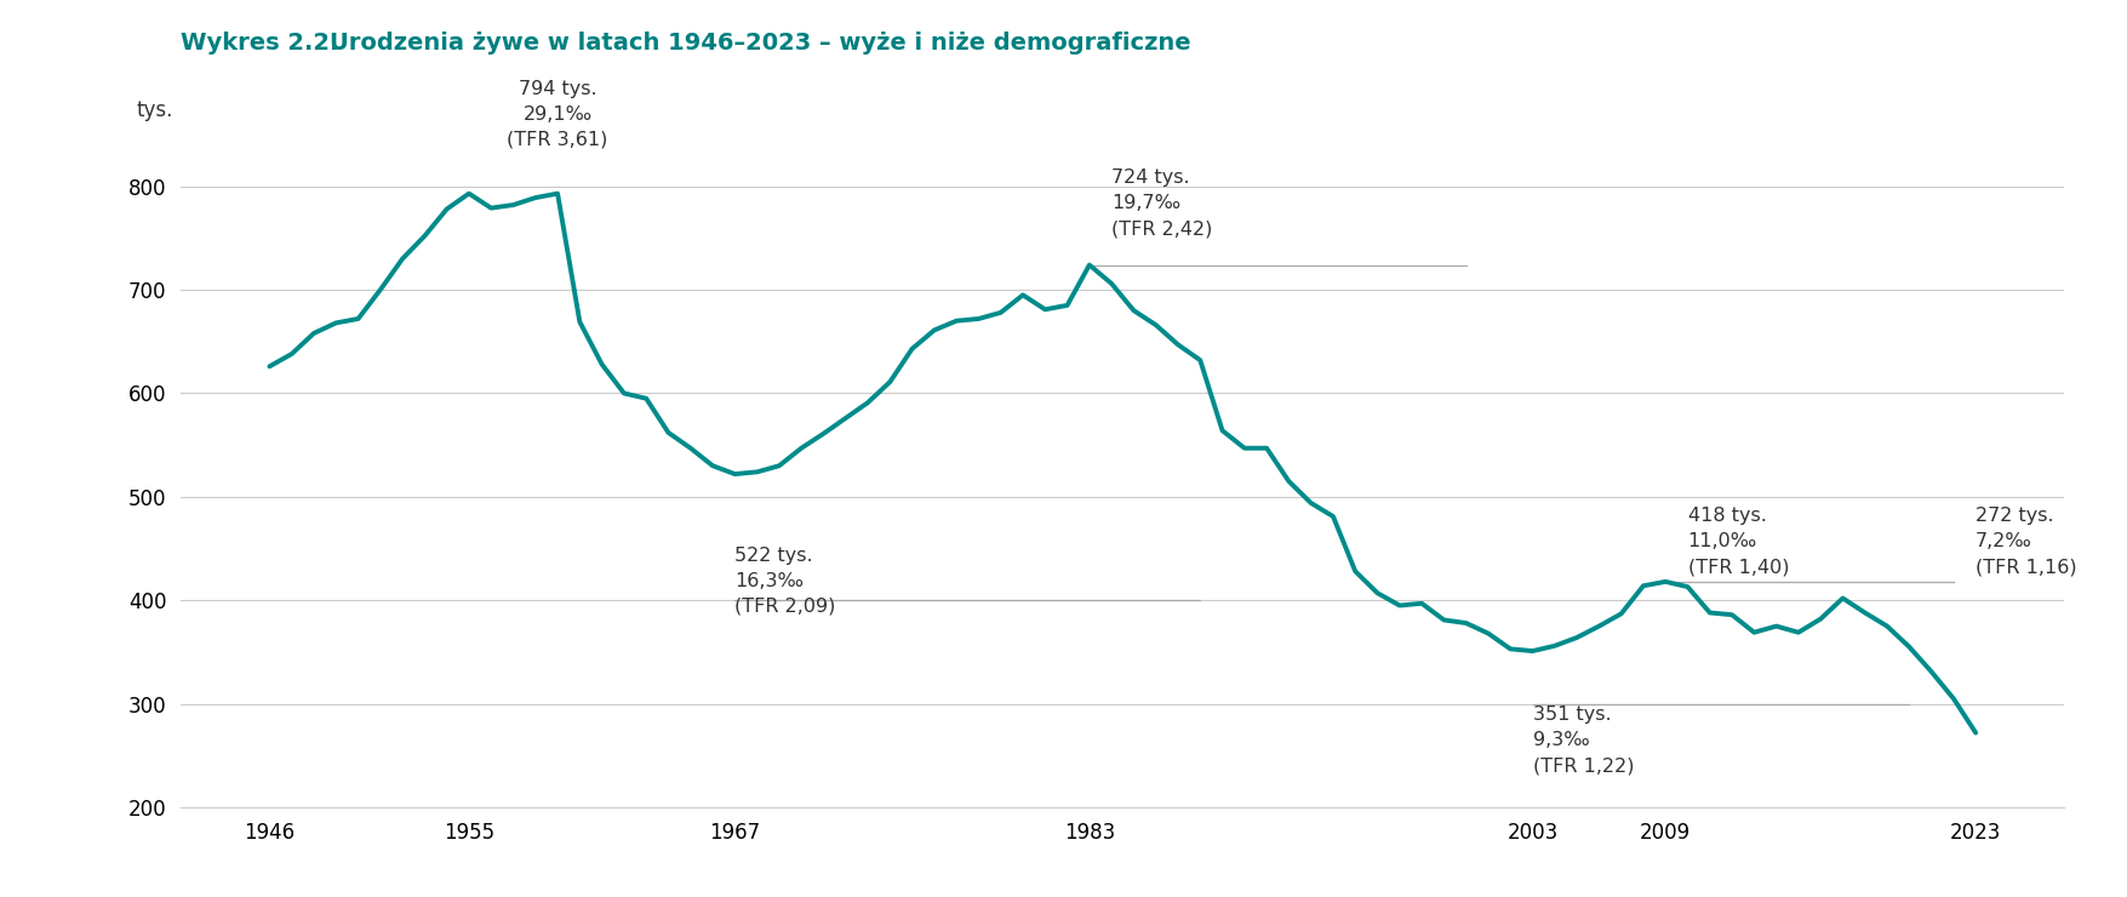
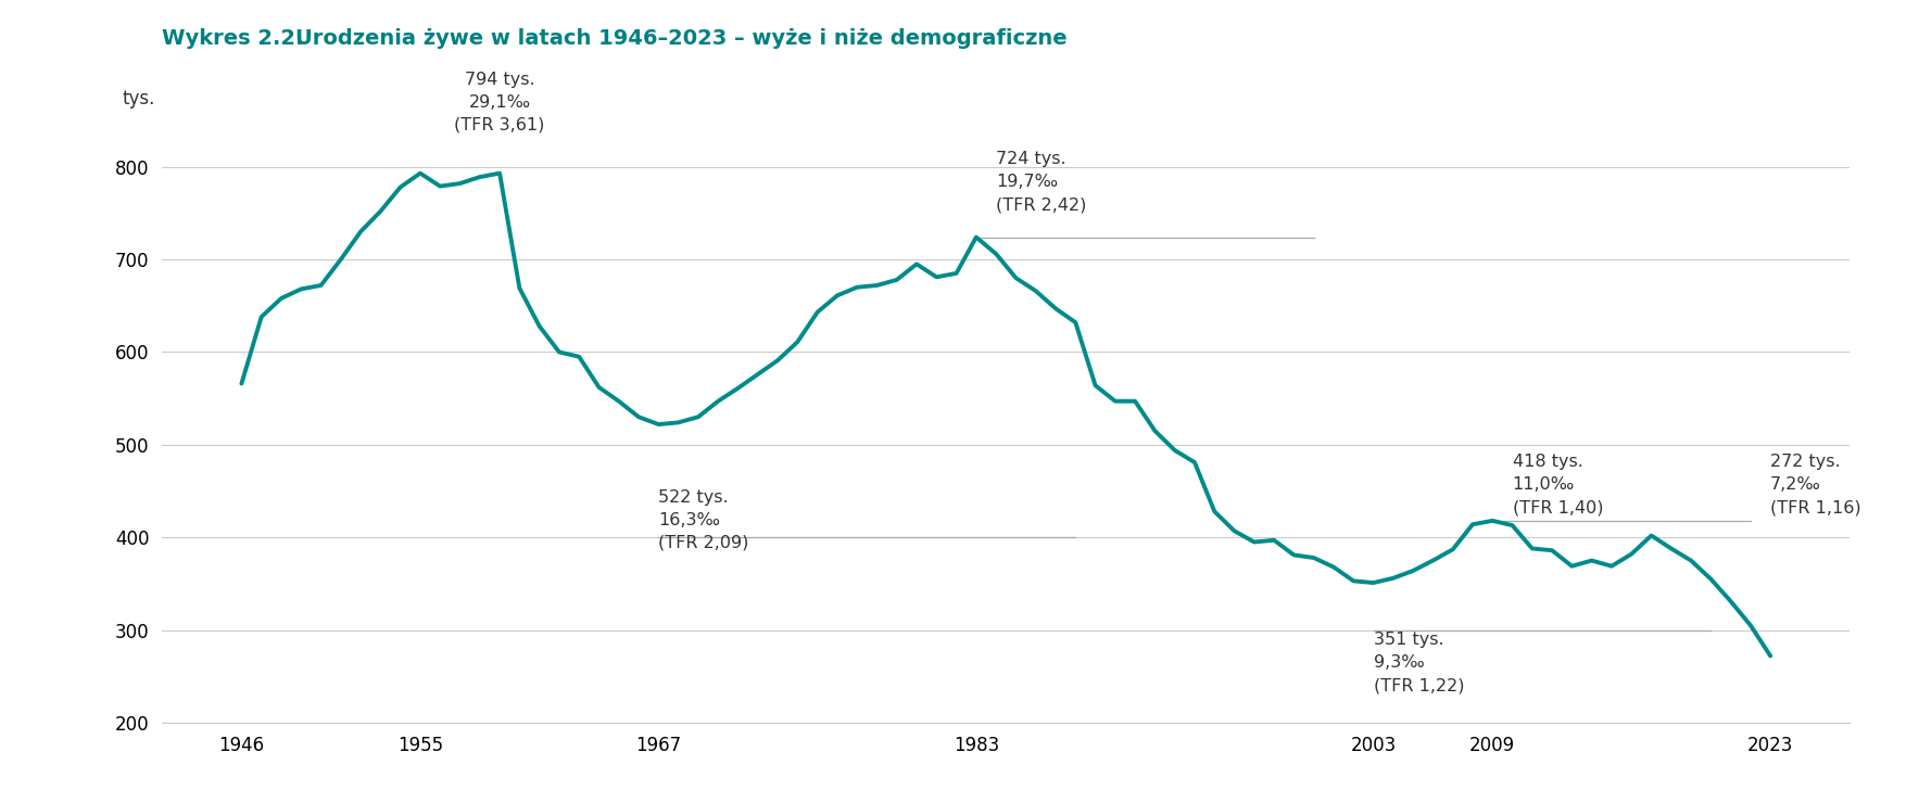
1946: 626 -> 566
